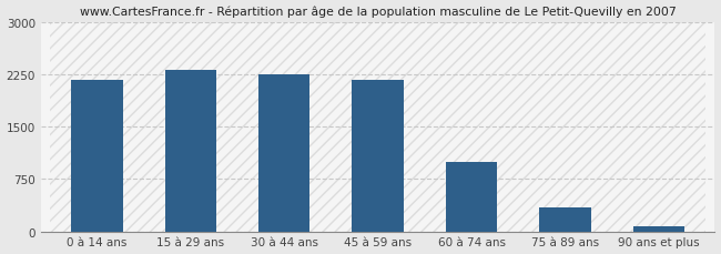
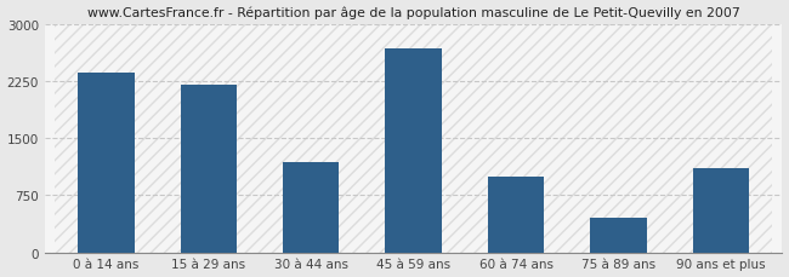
0 à 14 ans: 2170 -> 2360
15 à 29 ans: 2320 -> 2200
30 à 44 ans: 2260 -> 1180
45 à 59 ans: 2160 -> 2680
75 à 89 ans: 350 -> 460
90 ans et plus: 80 -> 1100
